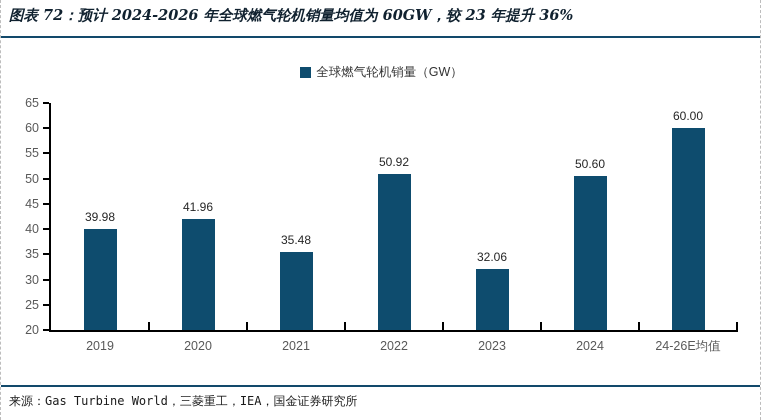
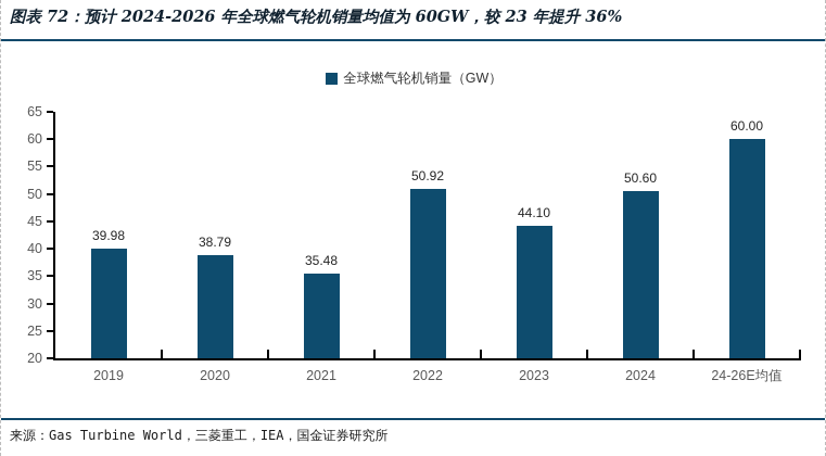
2020: 41.96 -> 38.79
2023: 32.06 -> 44.10
